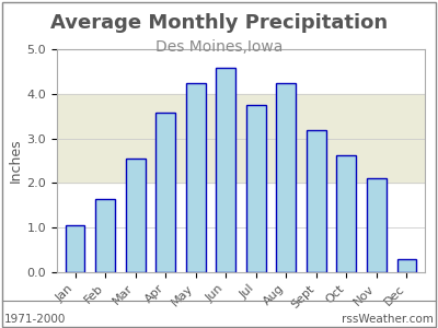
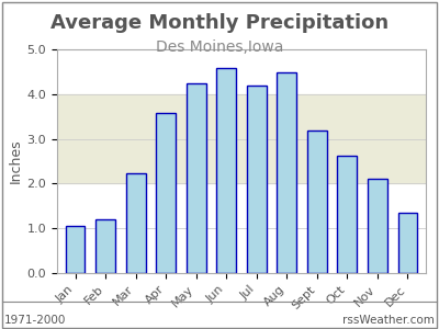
Feb: 1.65 -> 1.20
Mar: 2.55 -> 2.22
Jul: 3.75 -> 4.18
Aug: 4.25 -> 4.48
Dec: 0.30 -> 1.35
